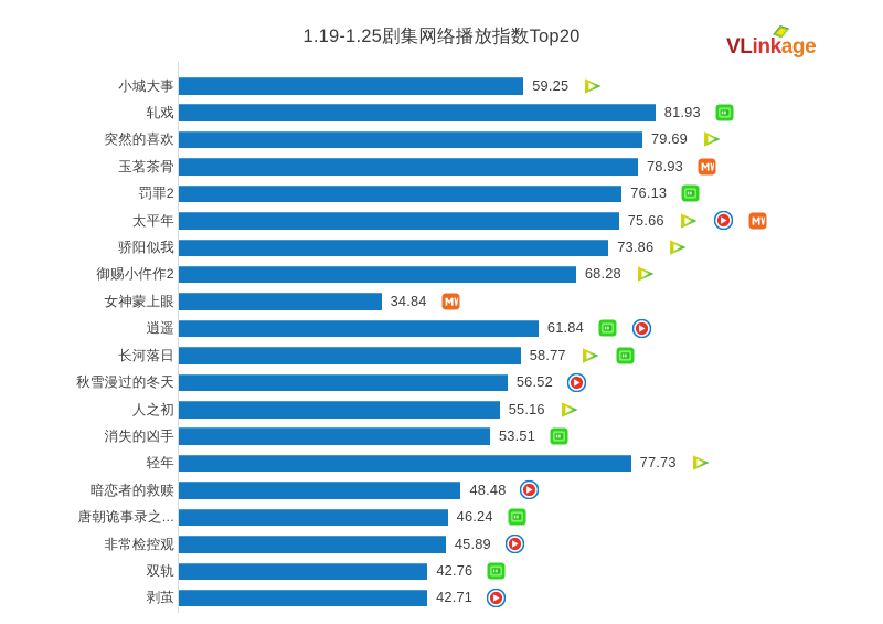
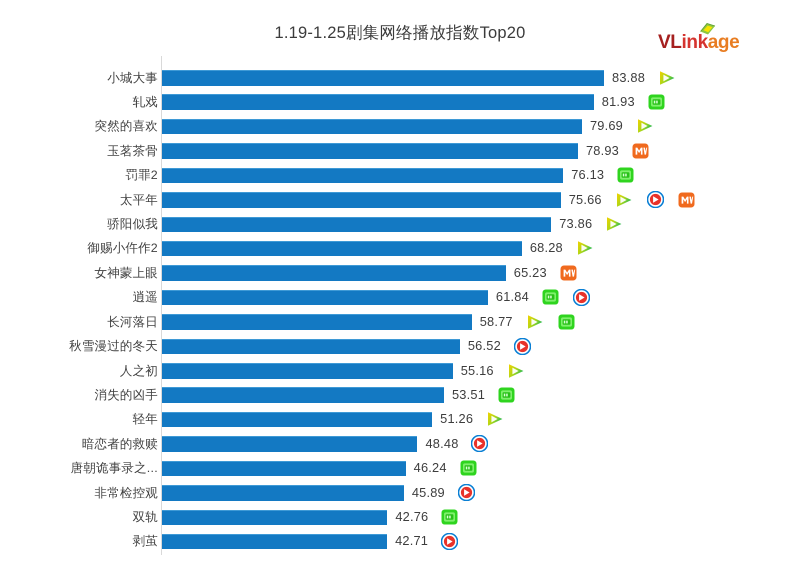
小城大事: 59.25 -> 83.88
女神蒙上眼: 34.84 -> 65.23
轻年: 77.73 -> 51.26
